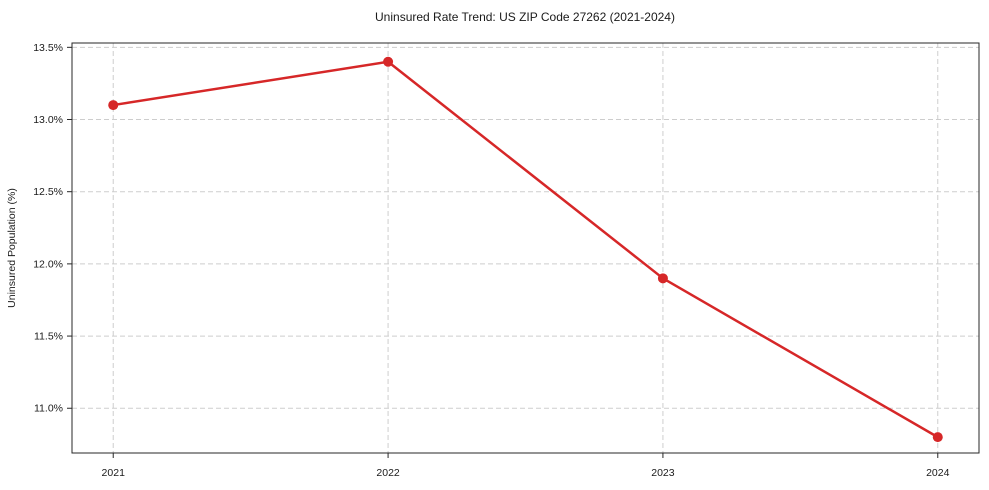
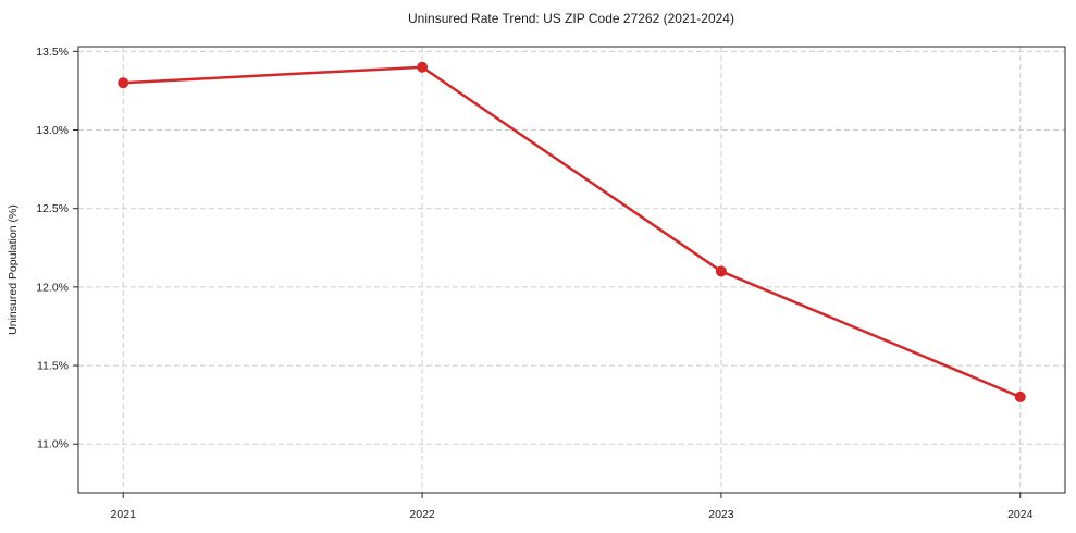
2021: 13.1% -> 13.3%
2023: 11.9% -> 12.1%
2024: 10.8% -> 11.3%
